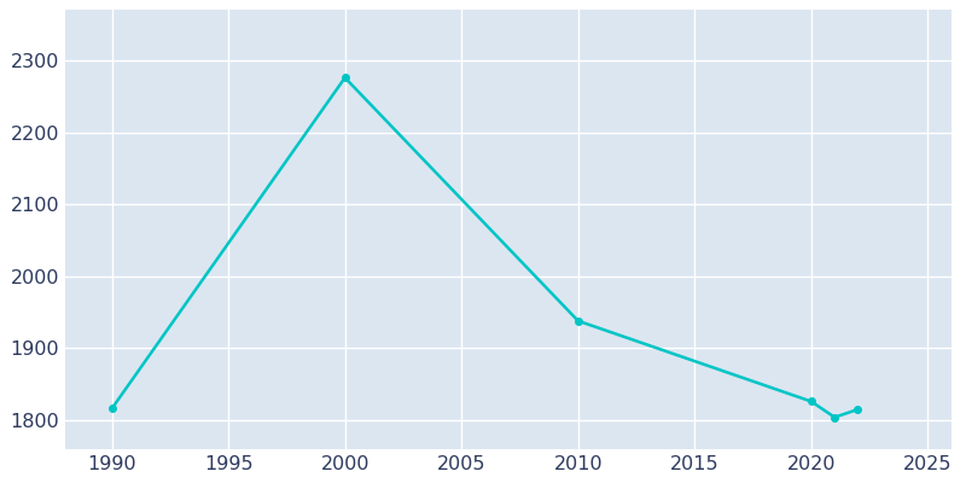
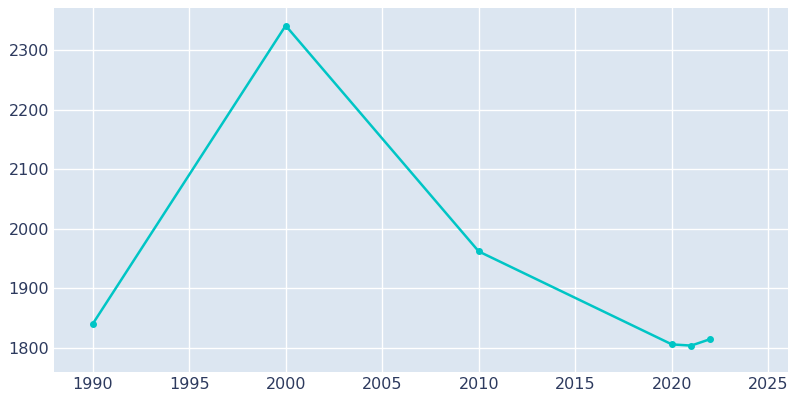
1990: 1816 -> 1840
2000: 2276 -> 2341
2010: 1938 -> 1962
2020: 1826 -> 1806
